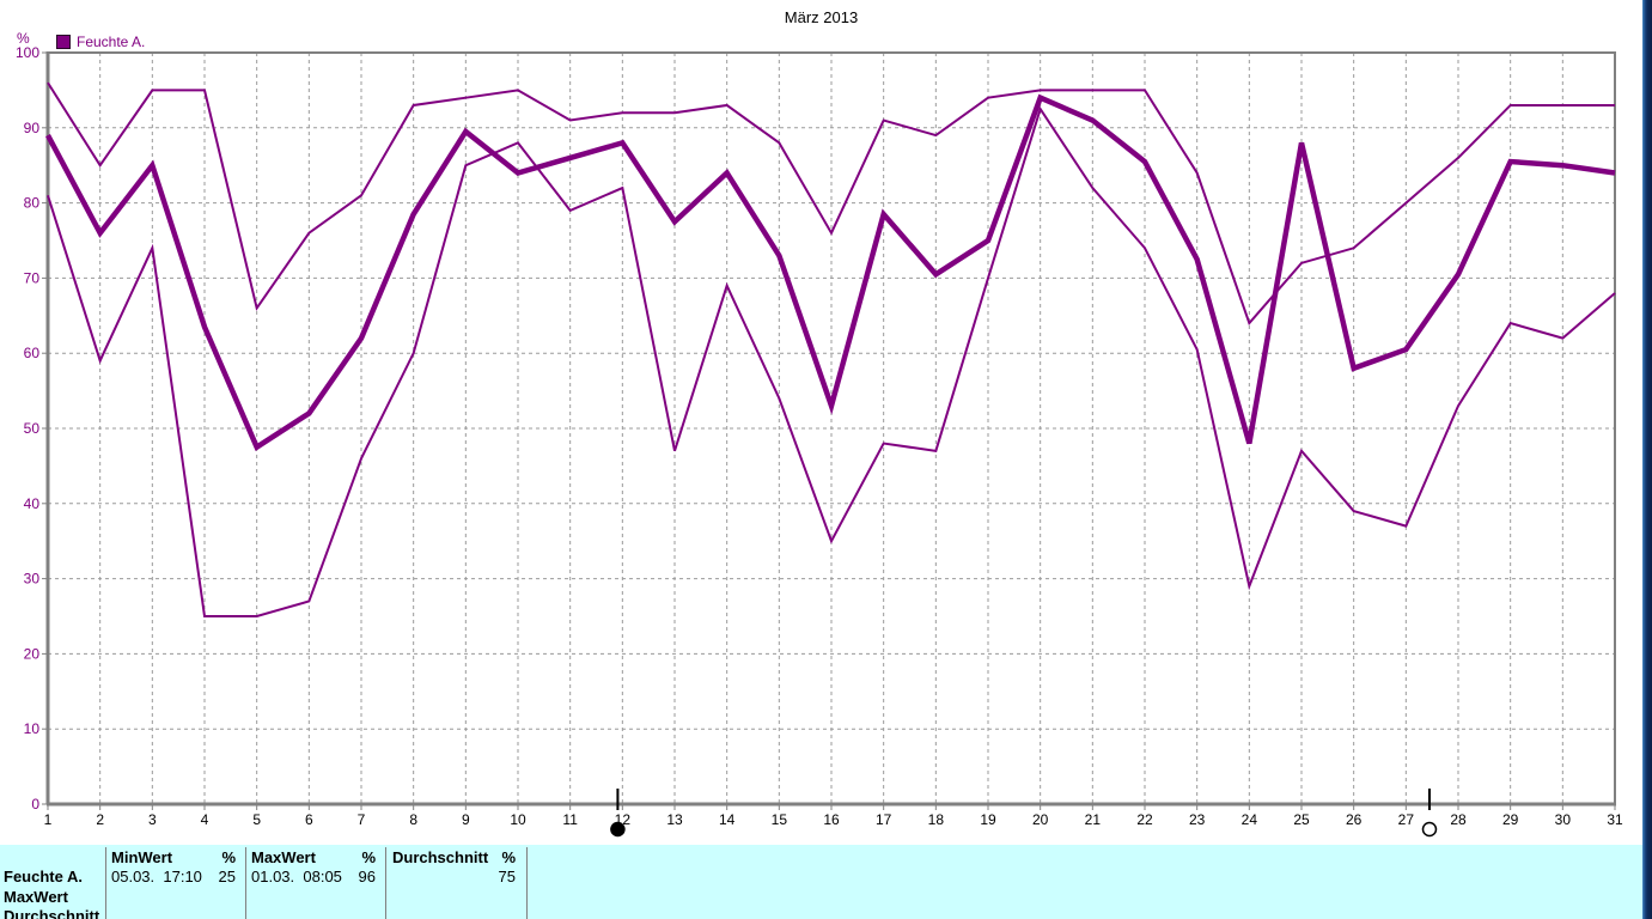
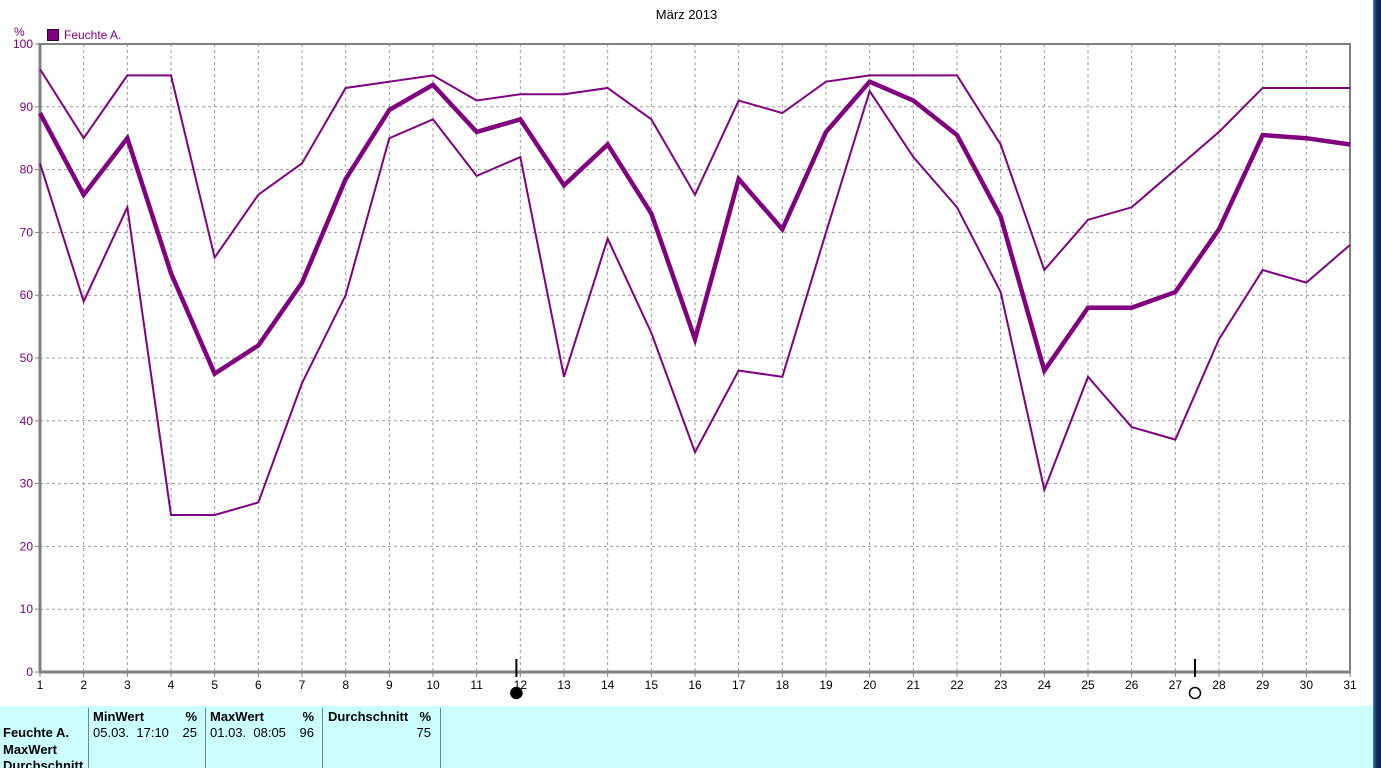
Durchschnitt/10: 84 -> 94
Durchschnitt/19: 75 -> 86
Durchschnitt/25: 88 -> 58
